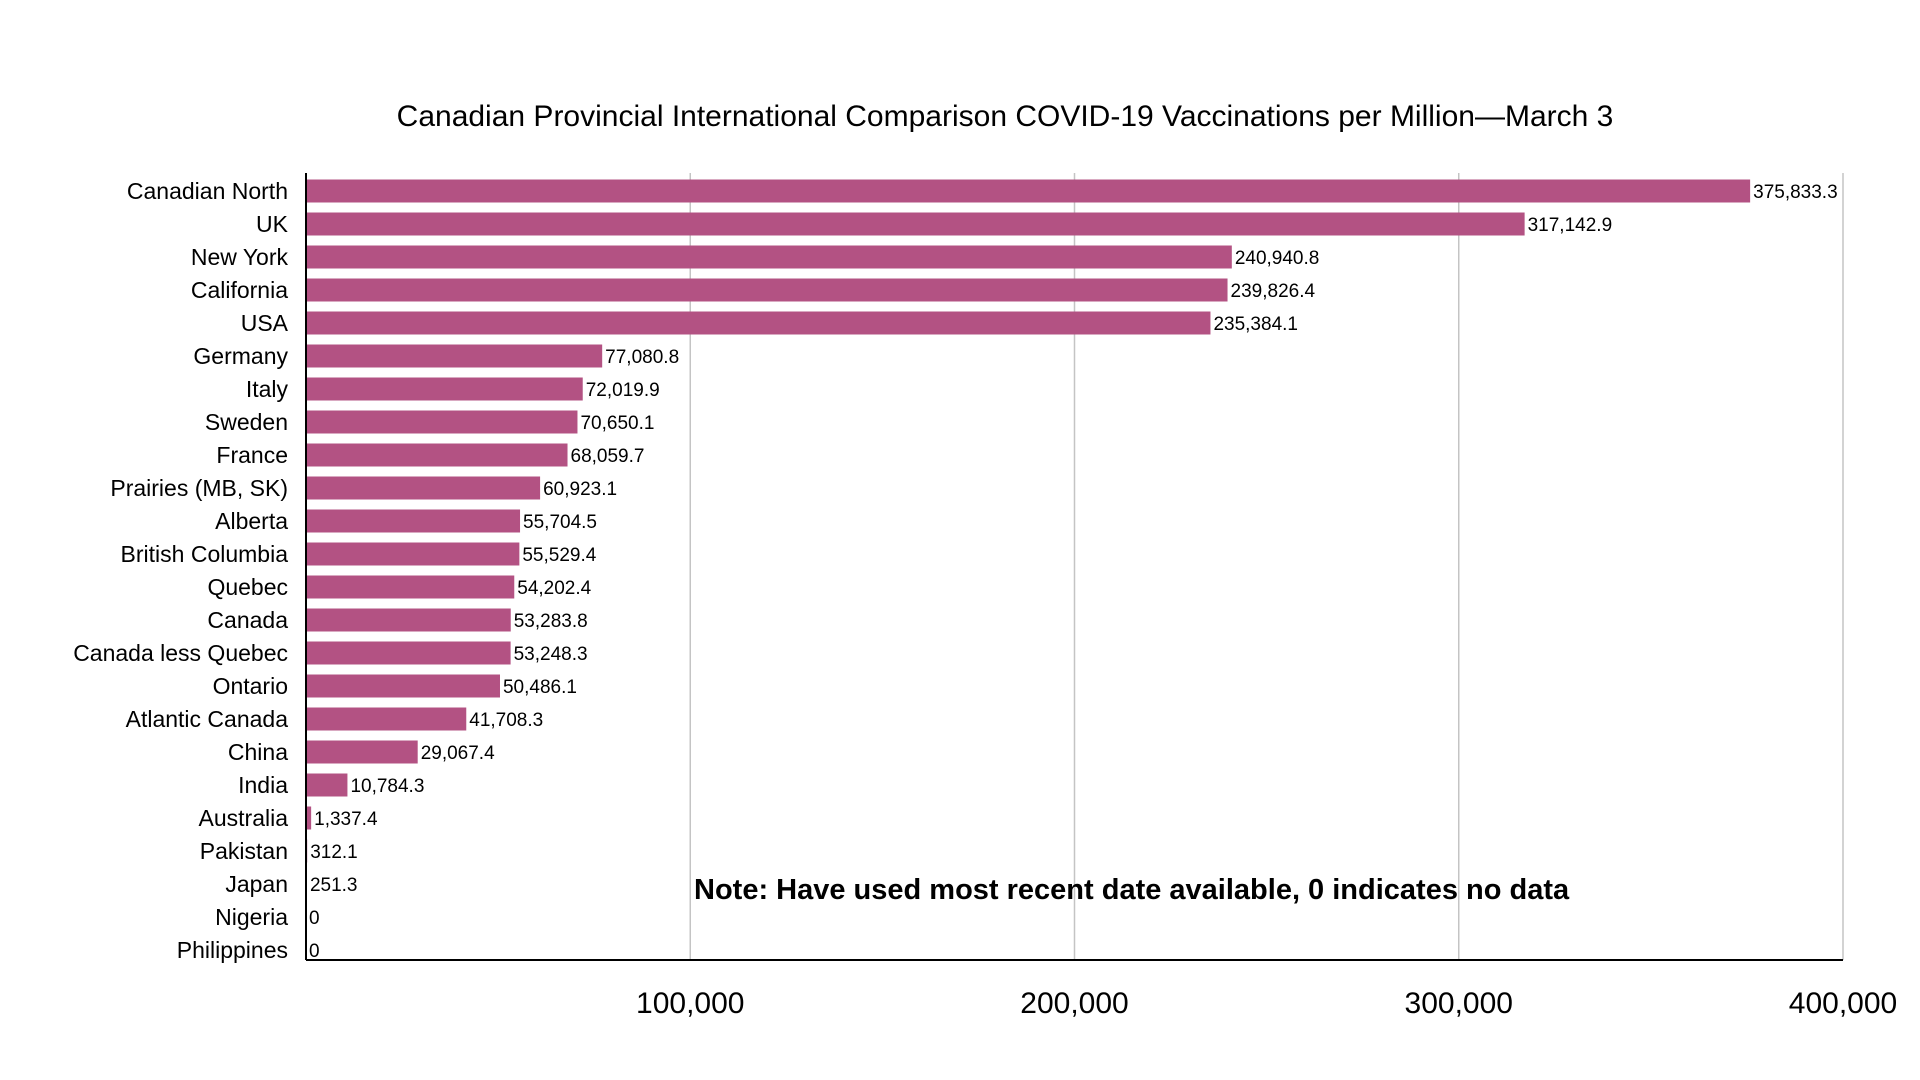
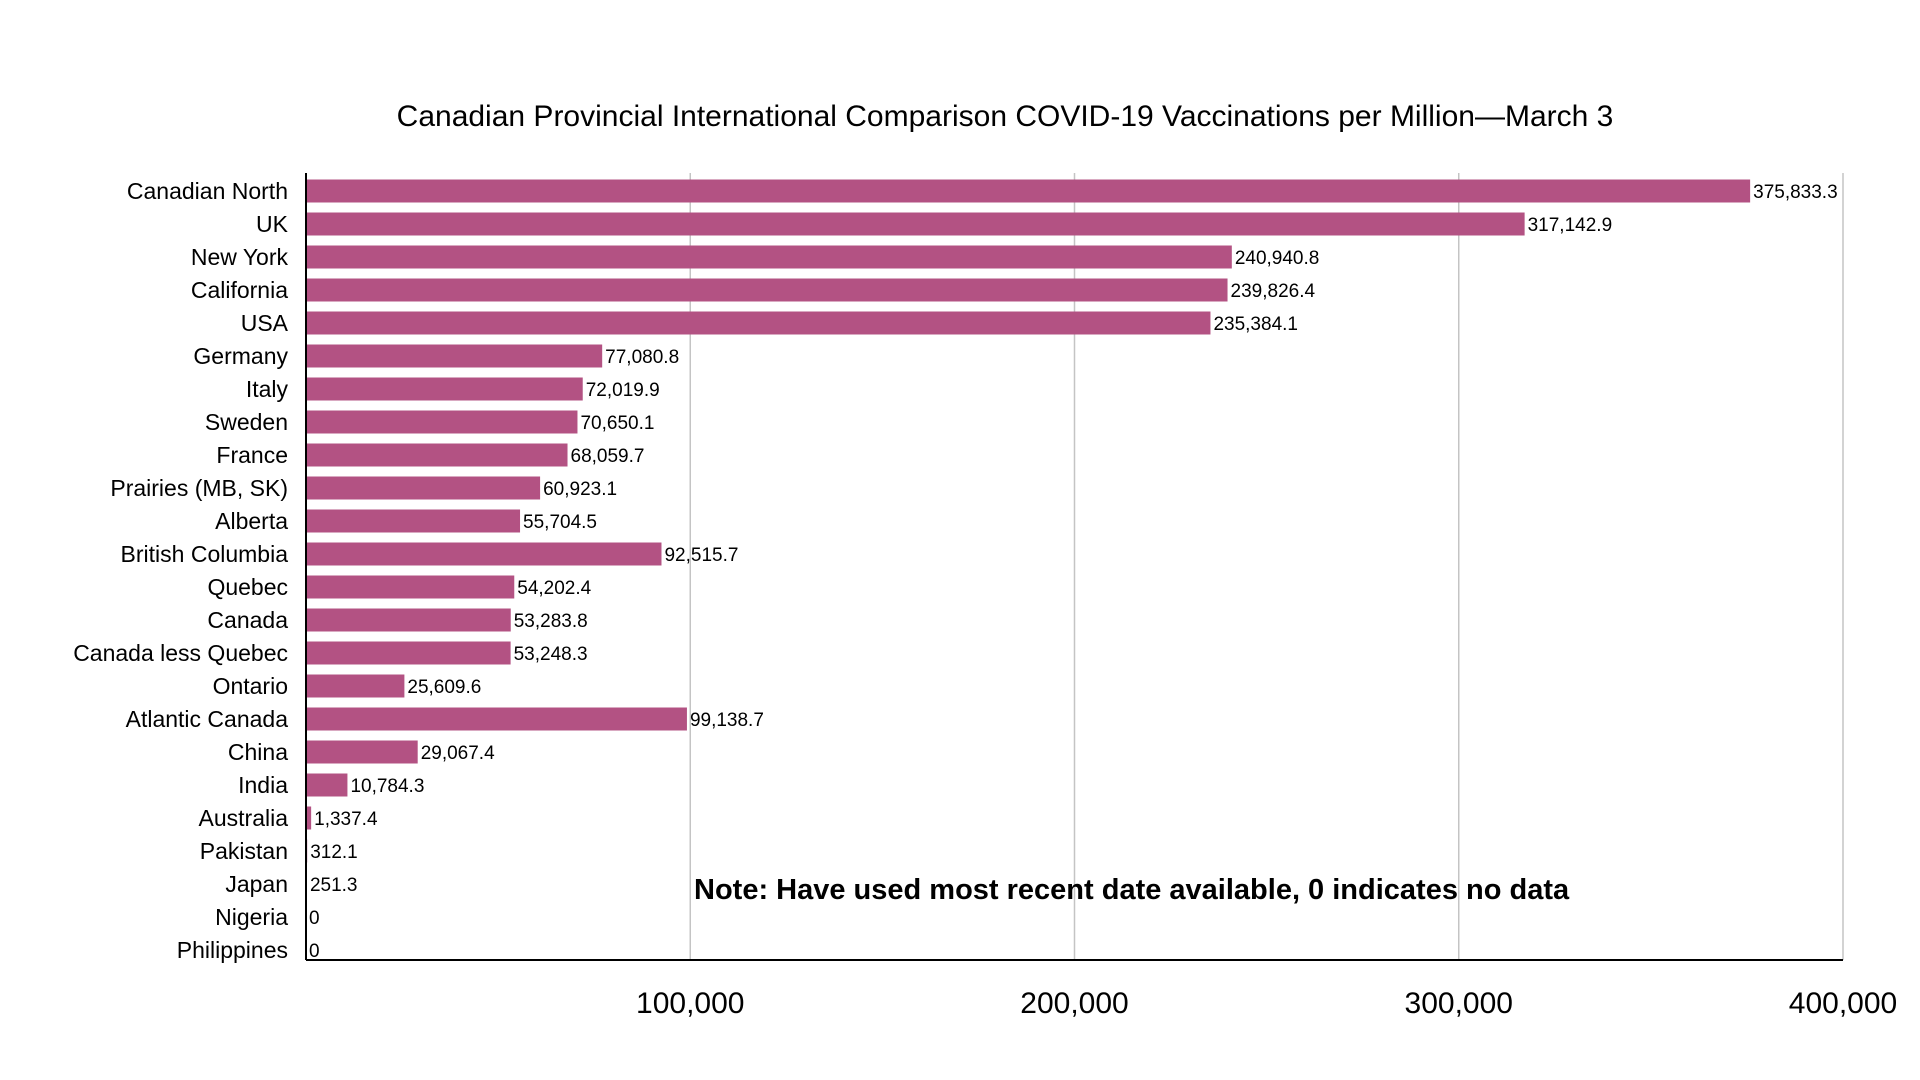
British Columbia: 55,529.4 -> 92,515.7
Ontario: 50,486.1 -> 25,609.6
Atlantic Canada: 41,708.3 -> 99,138.7
